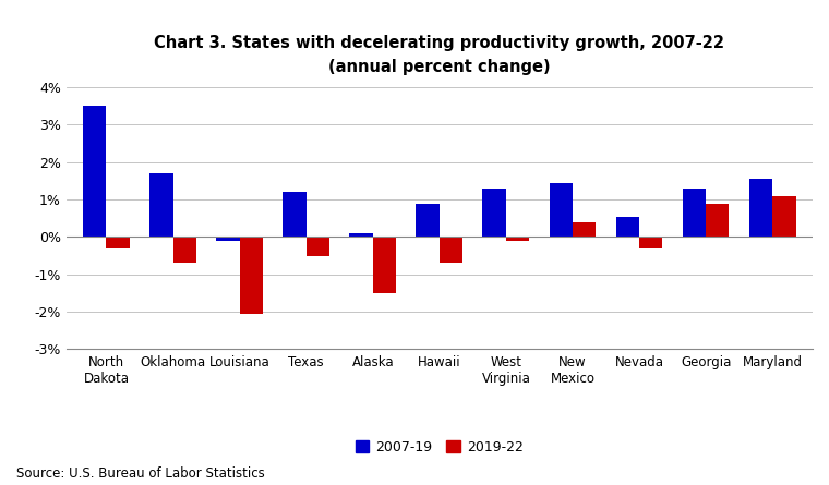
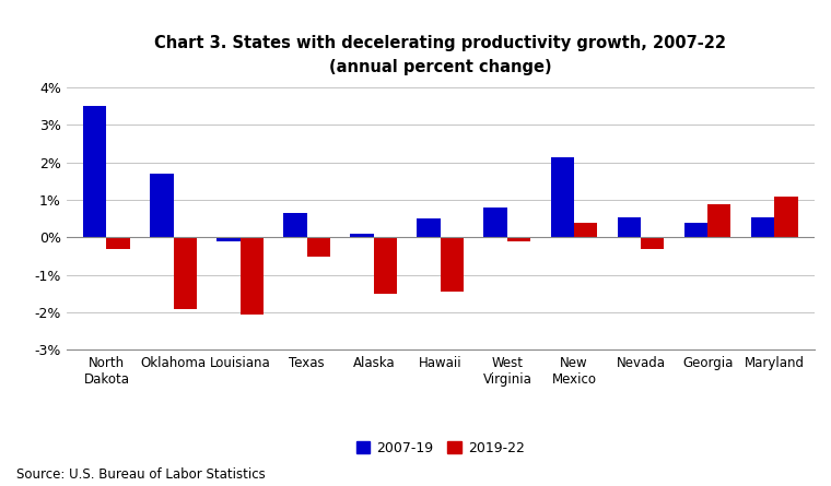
2019-22/Oklahoma: -0.70% -> -1.90%
2007-19/Texas: 1.20% -> 0.65%
2007-19/Hawaii: 0.90% -> 0.50%
2019-22/Hawaii: -0.70% -> -1.45%
2007-19/West Virginia: 1.30% -> 0.80%
2007-19/New Mexico: 1.45% -> 2.15%
2007-19/Georgia: 1.30% -> 0.40%
2007-19/Maryland: 1.55% -> 0.55%
